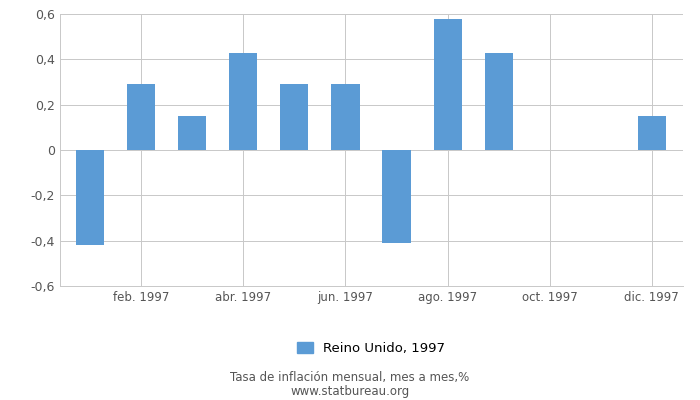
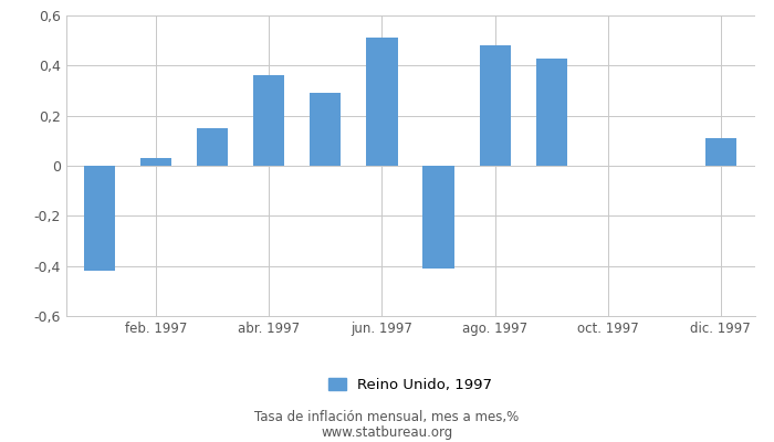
feb. 1997: 0,29 -> 0,03
abr. 1997: 0,43 -> 0,36
jun. 1997: 0,29 -> 0,51
ago. 1997: 0,58 -> 0,48
dic. 1997: 0,15 -> 0,11
